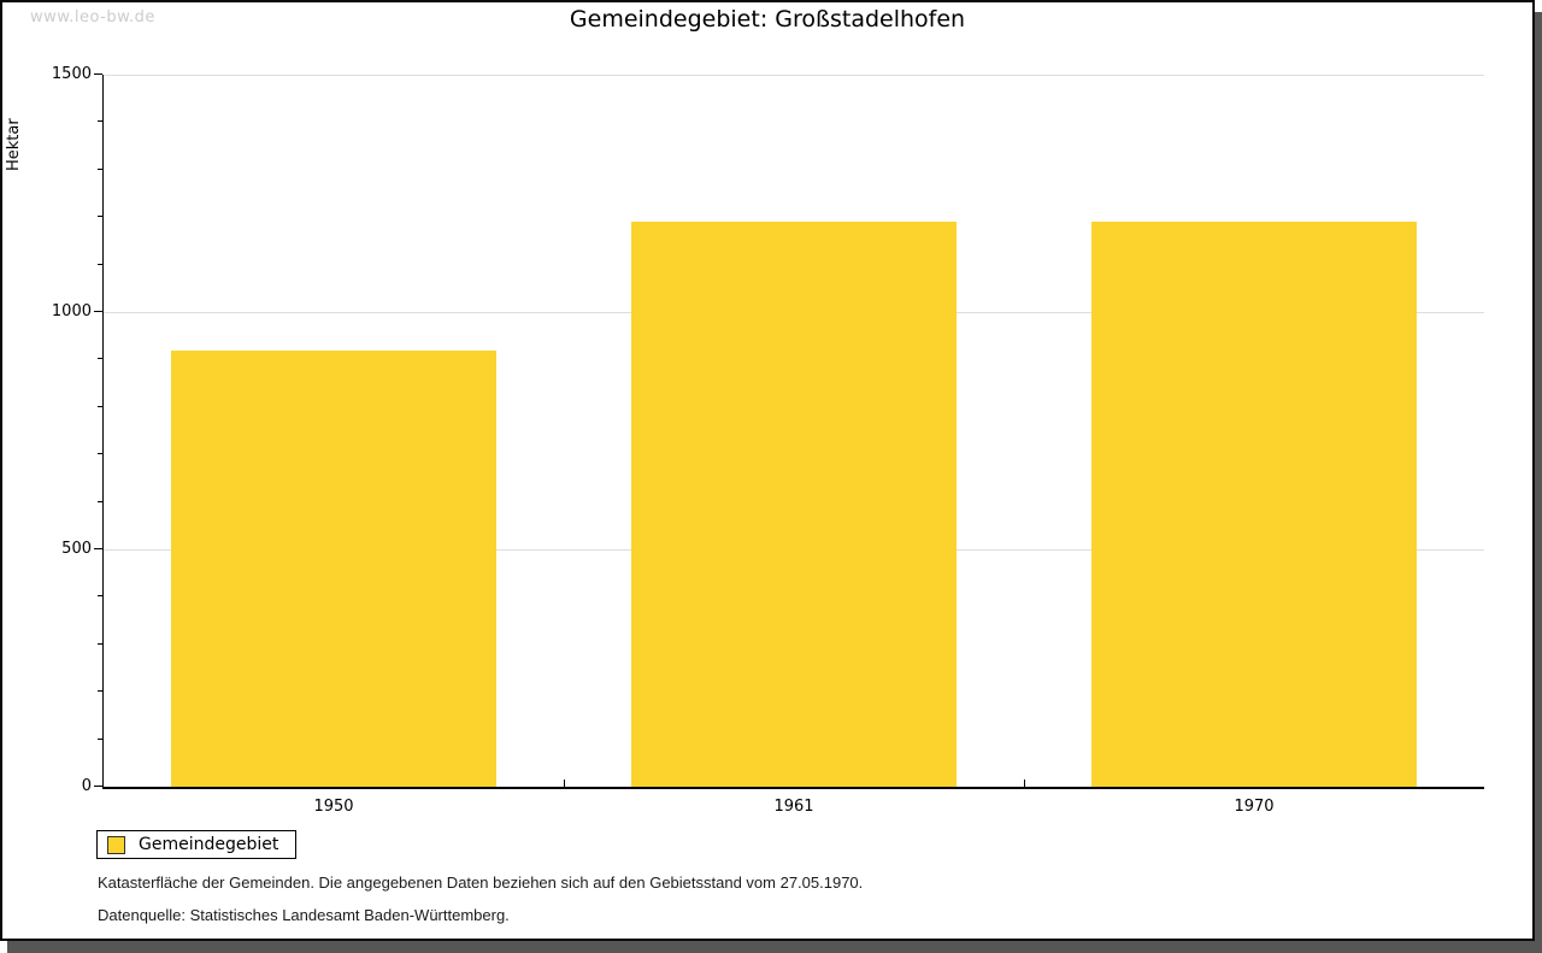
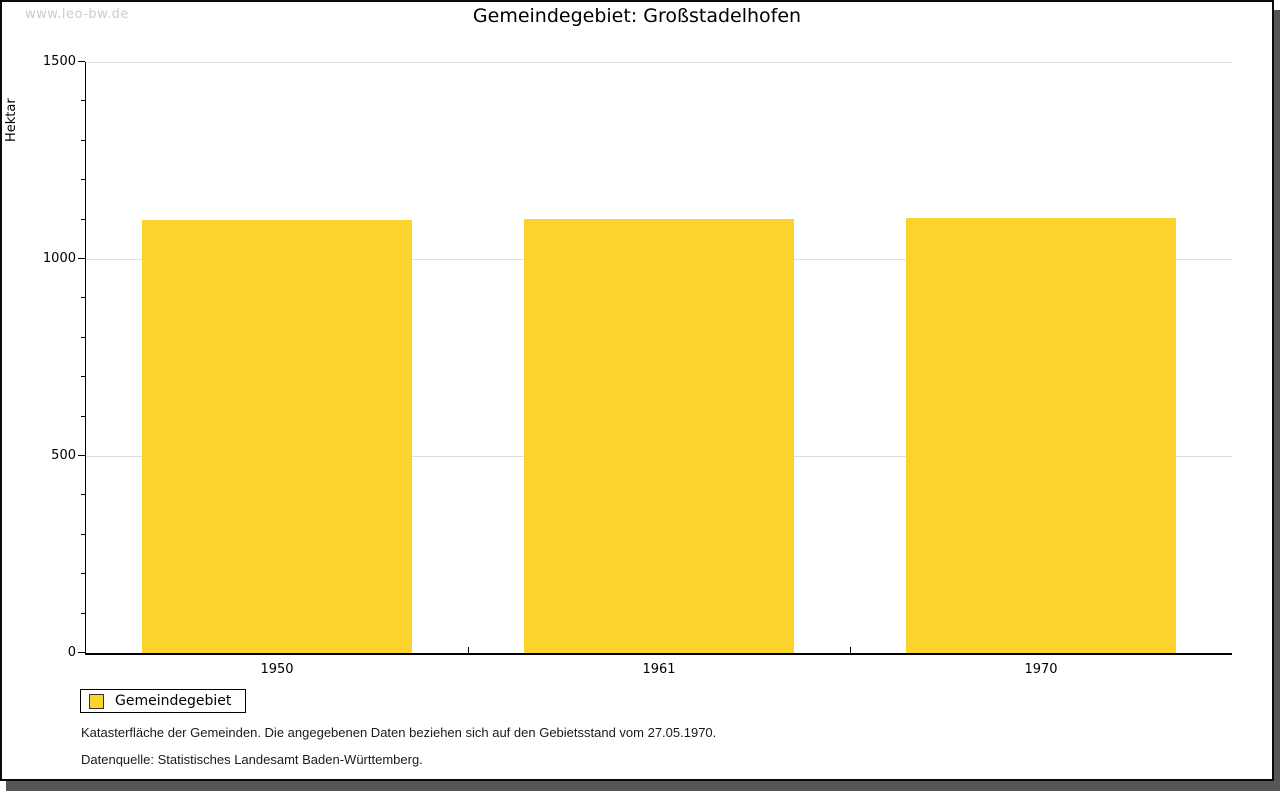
1950: 920 -> 1100
1961: 1190 -> 1100
1970: 1190 -> 1100
